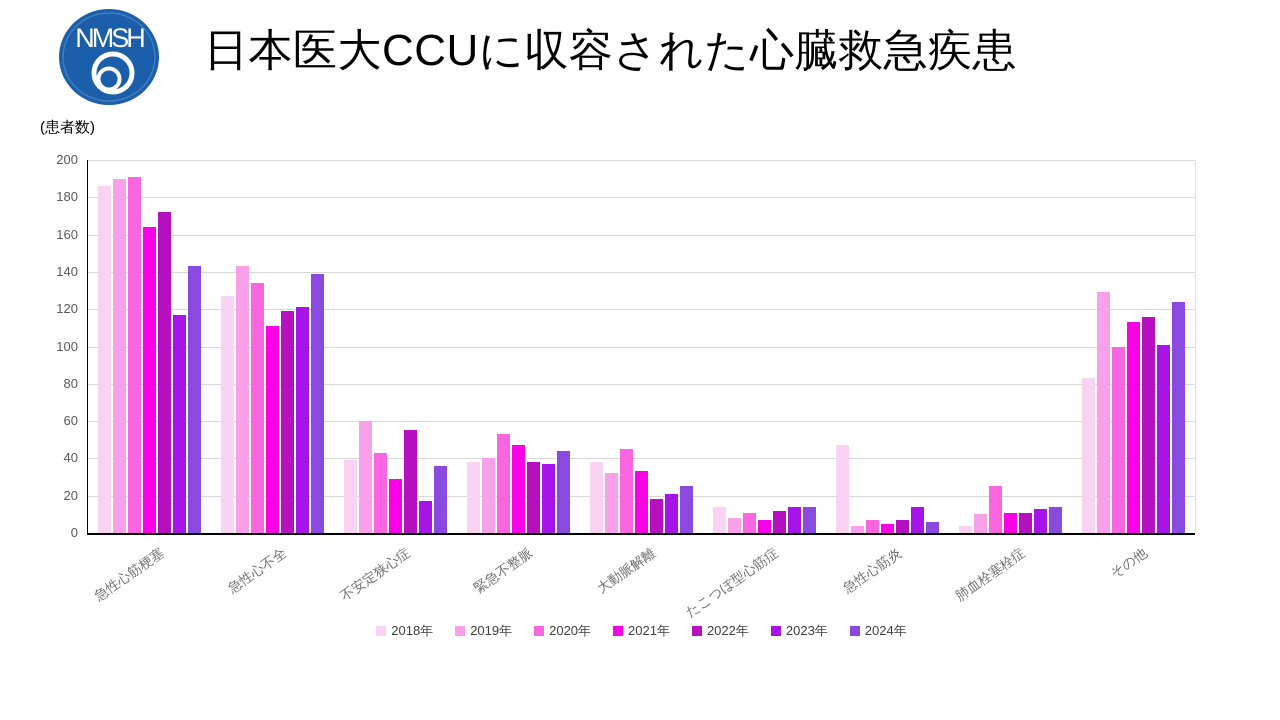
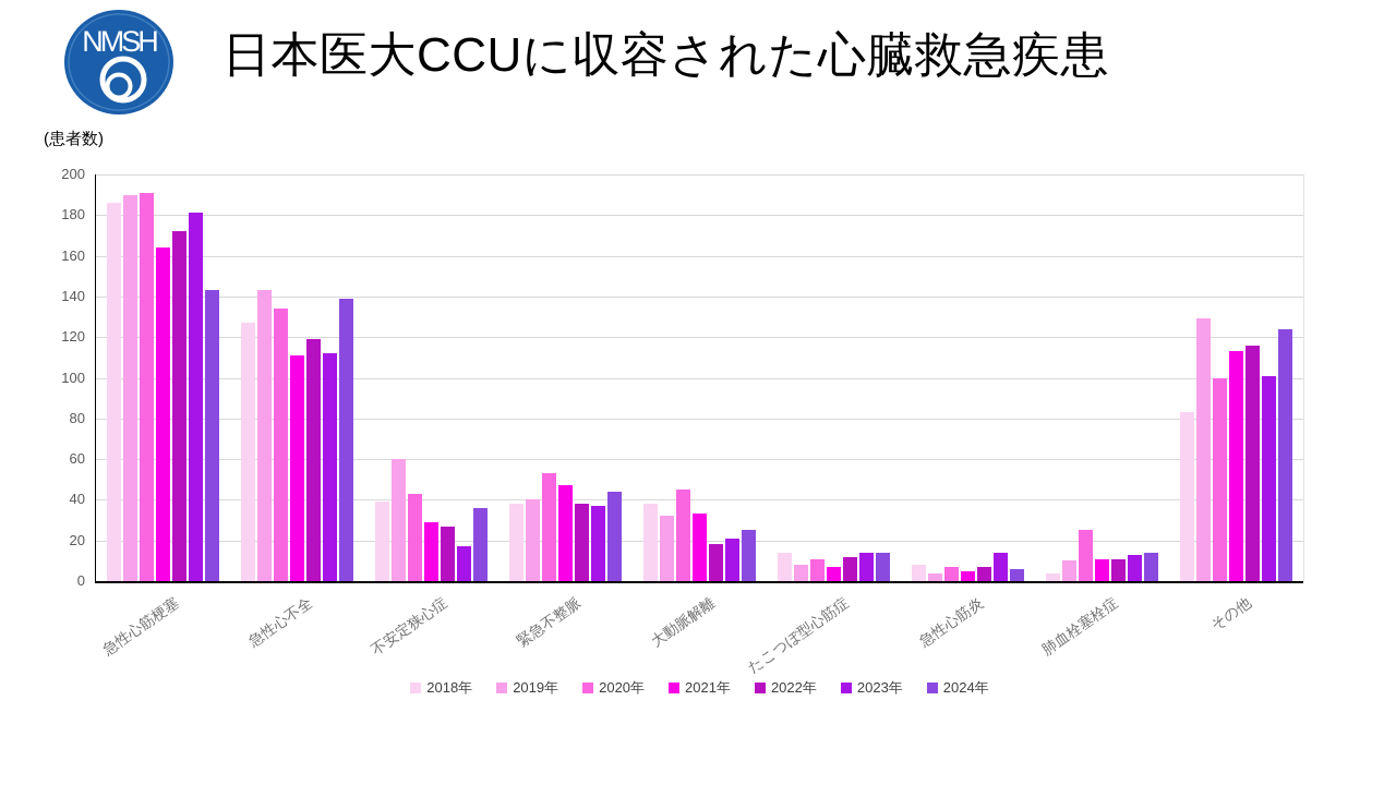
2023年/急性心筋梗塞: 117 -> 181
2023年/急性心不全: 121 -> 112
2022年/不安定狭心症: 55 -> 27
2018年/急性心筋炎: 47 -> 8
